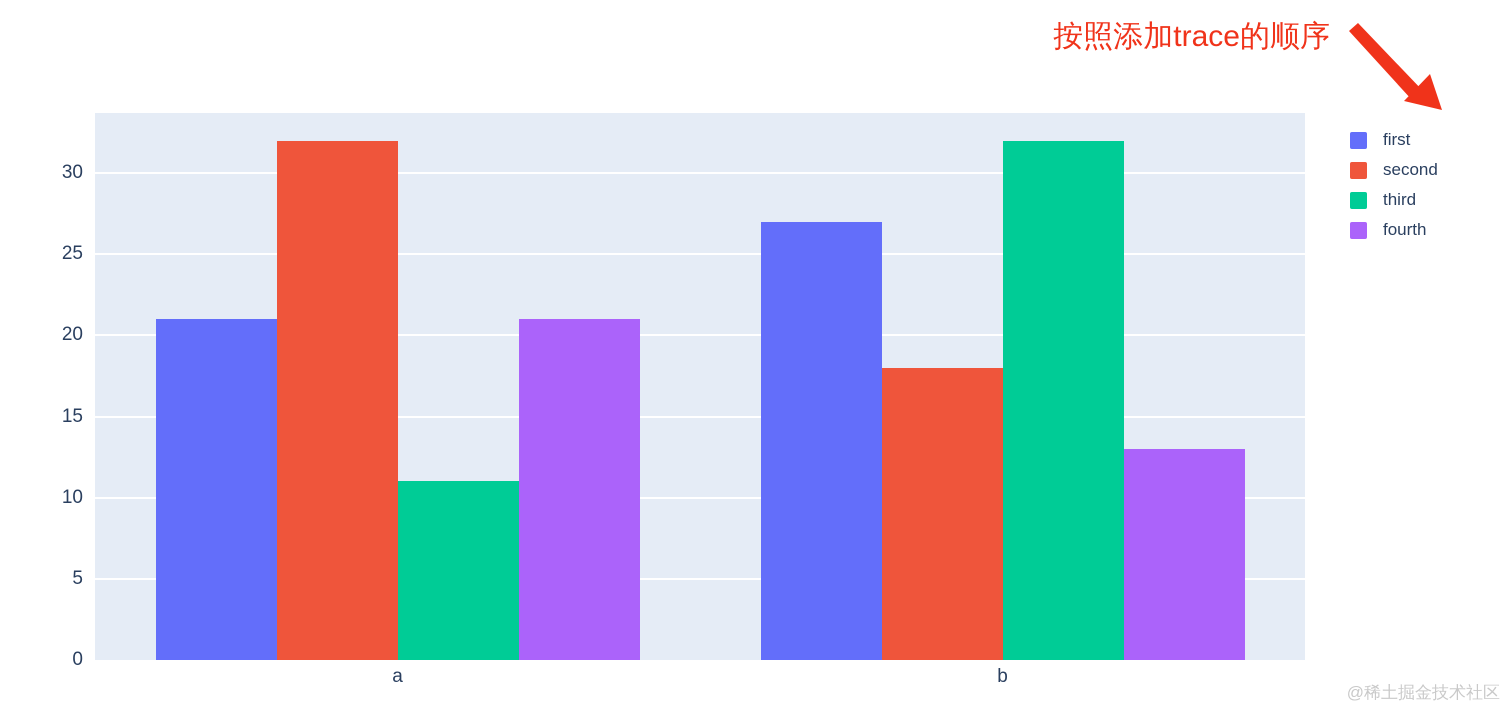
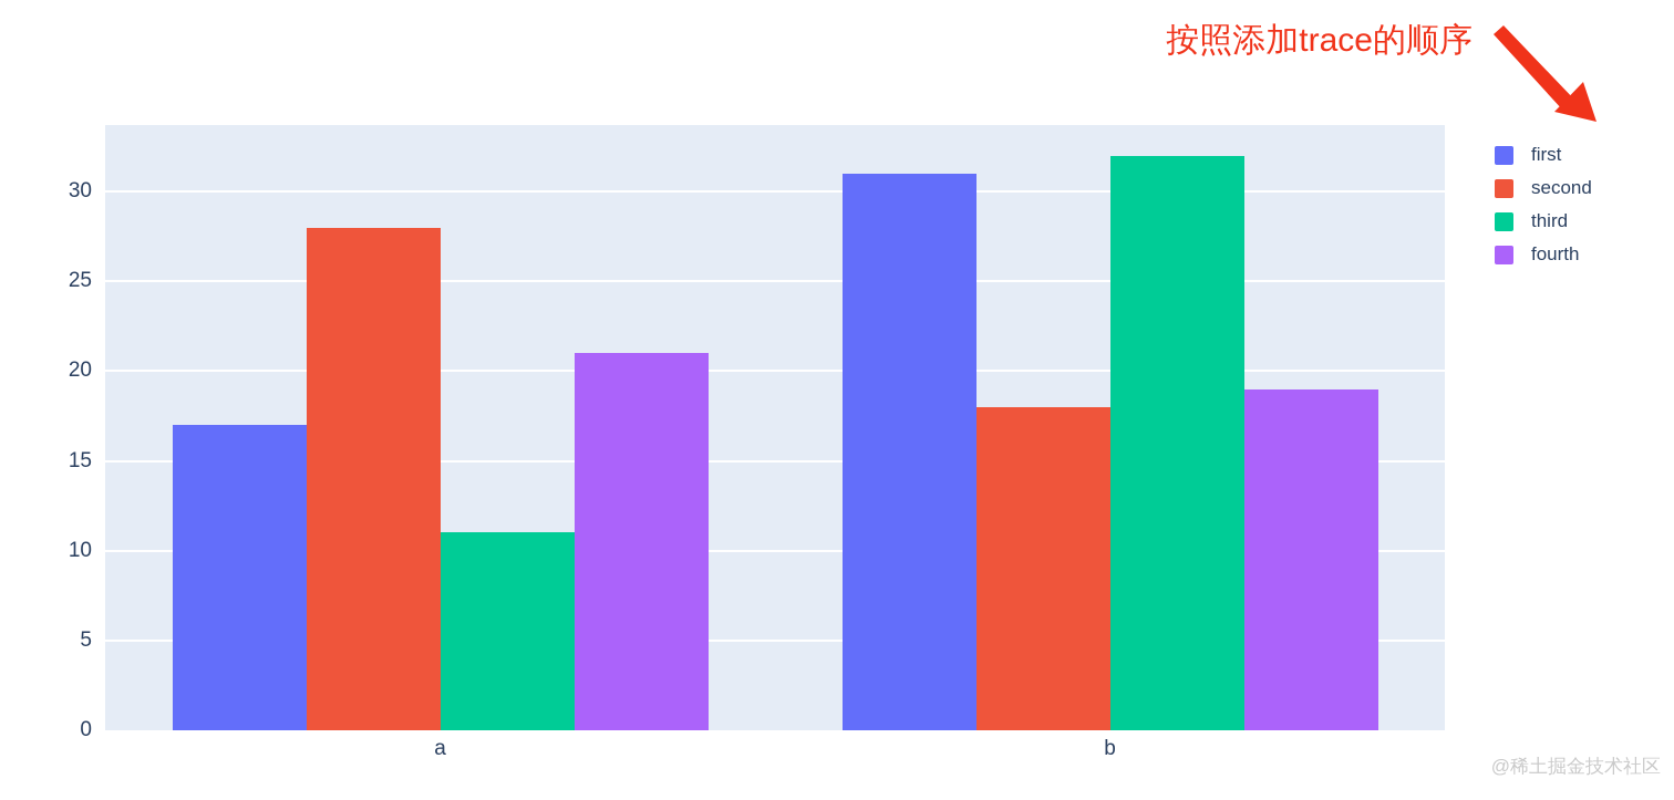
first/a: 21 -> 17
second/a: 32 -> 28
first/b: 27 -> 31
fourth/b: 13 -> 19
